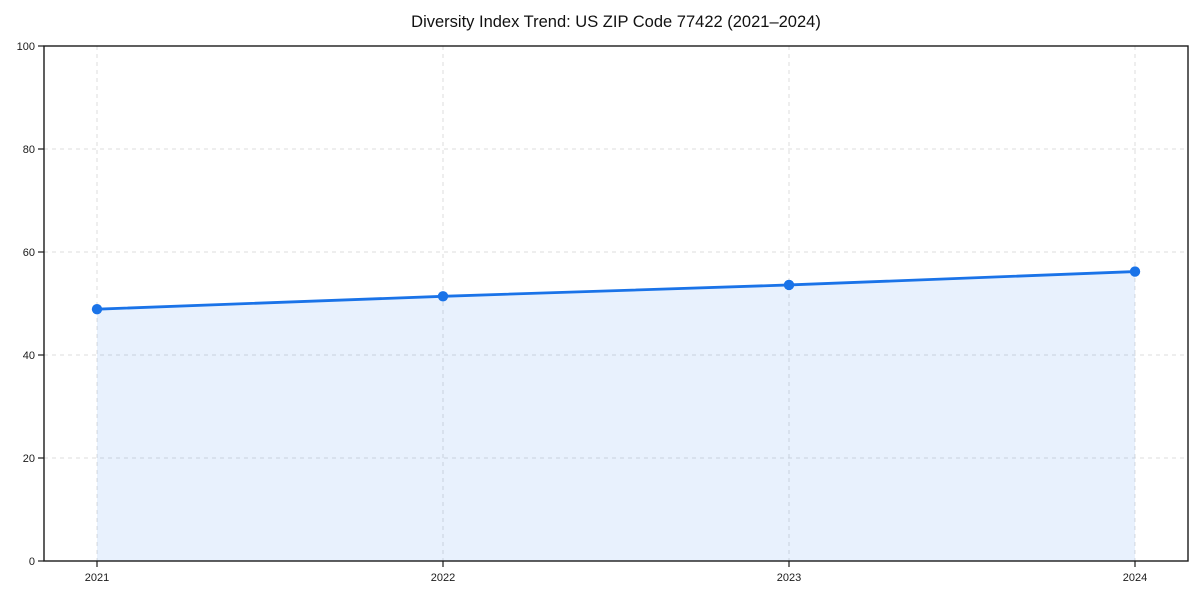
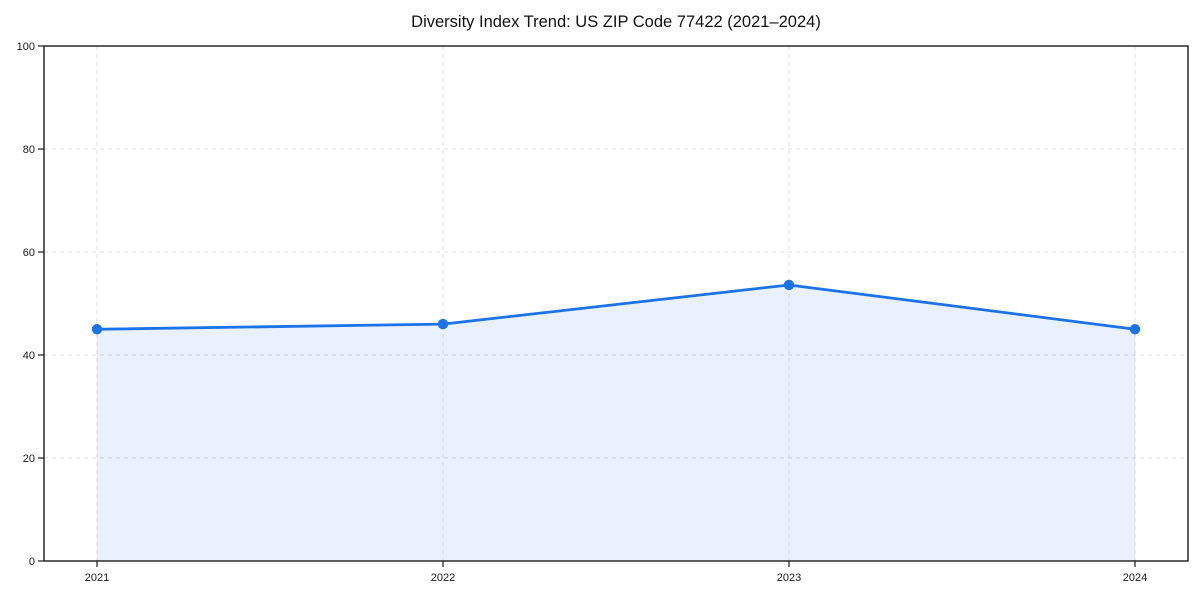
2021: 49 -> 45
2022: 51 -> 46
2024: 56 -> 45
